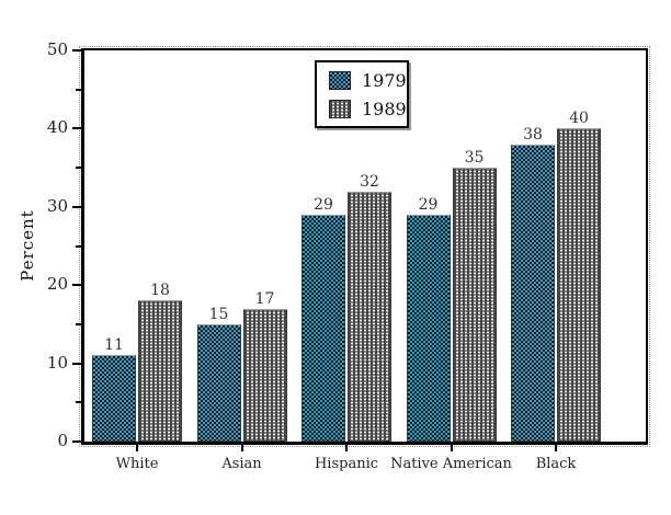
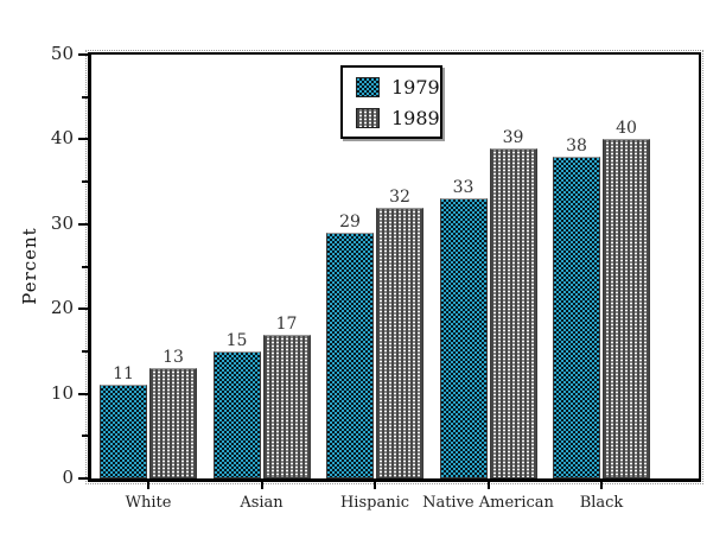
1989/White: 18 -> 13
1979/Native American: 29 -> 33
1989/Native American: 35 -> 39
